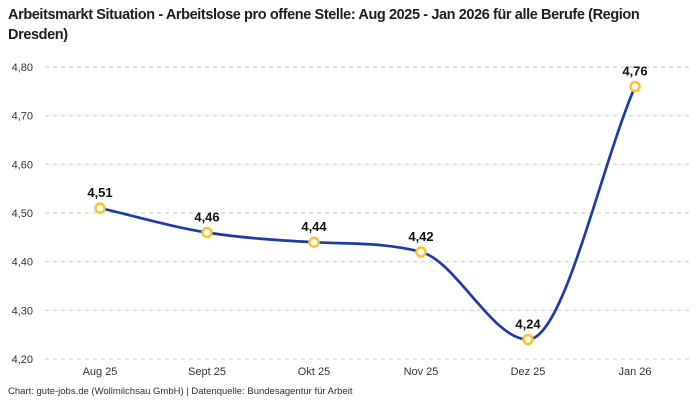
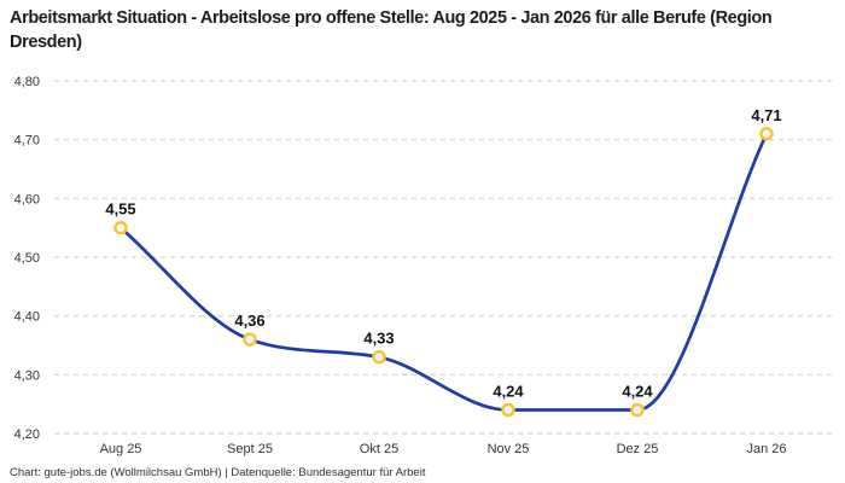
Aug 25: 4,51 -> 4,55
Sept 25: 4,46 -> 4,36
Okt 25: 4,44 -> 4,33
Nov 25: 4,42 -> 4,24
Jan 26: 4,76 -> 4,71
